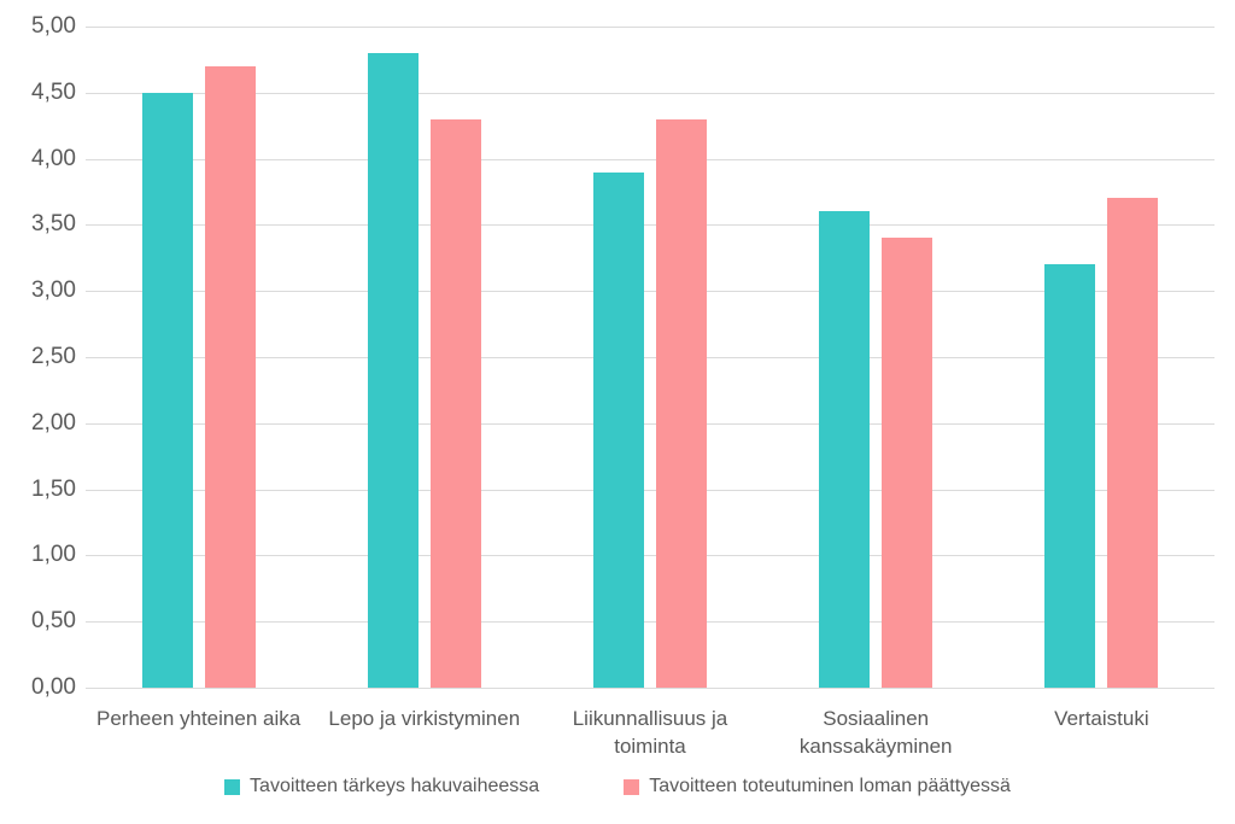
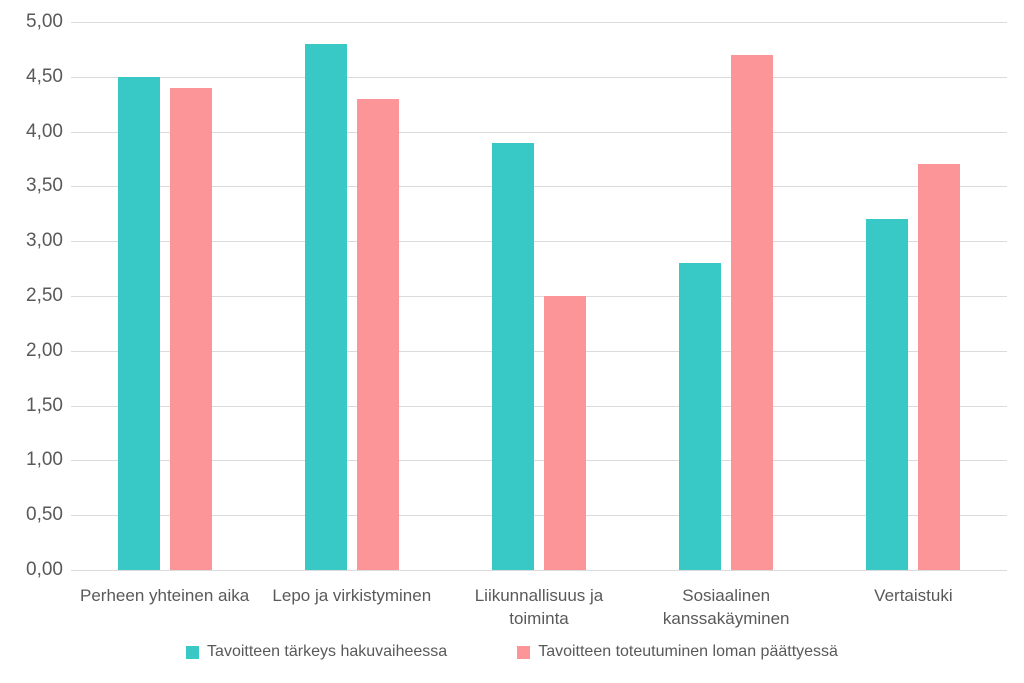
Tavoitteen toteutuminen loman päättyessä/Perheen yhteinen aika: 4,7 -> 4,4
Tavoitteen toteutuminen loman päättyessä/Liikunnallisuus ja toiminta: 4,3 -> 2,5
Tavoitteen tärkeys hakuvaiheessa/Sosiaalinen kanssakäyminen: 3,6 -> 2,8
Tavoitteen toteutuminen loman päättyessä/Sosiaalinen kanssakäyminen: 3,4 -> 4,7
